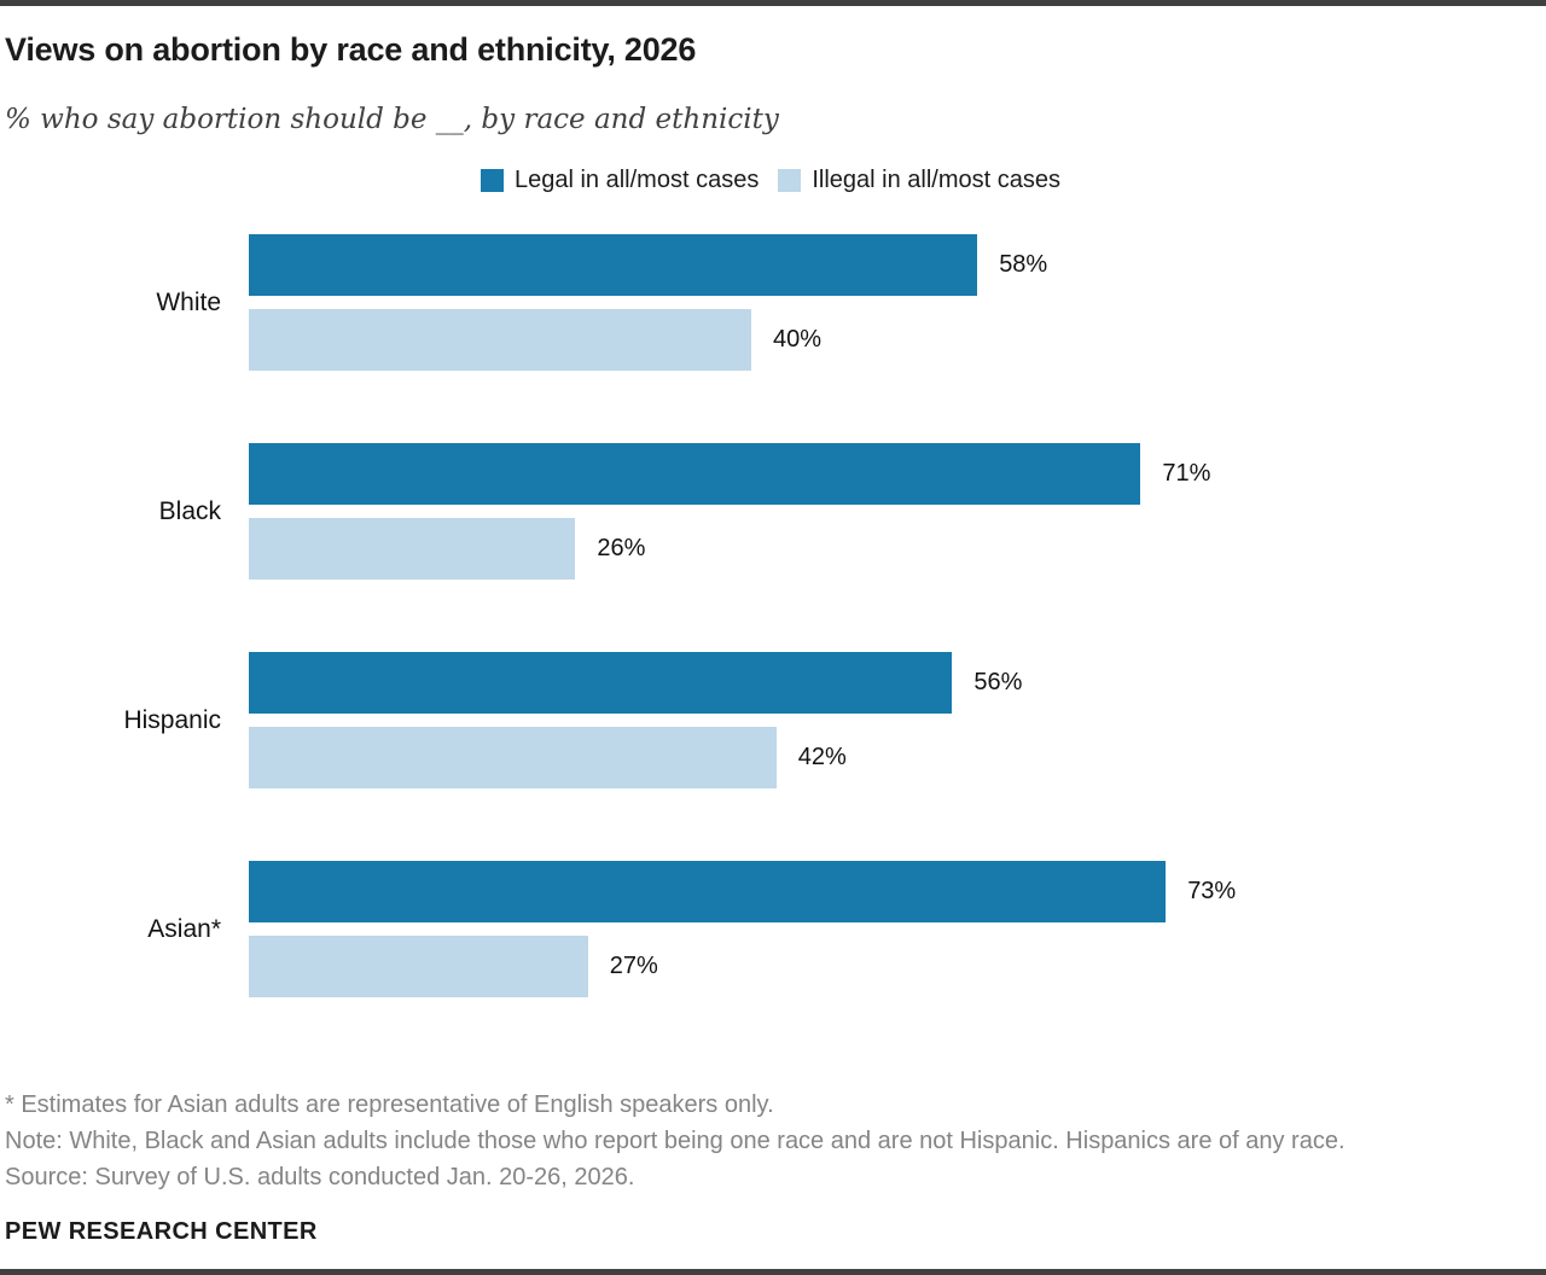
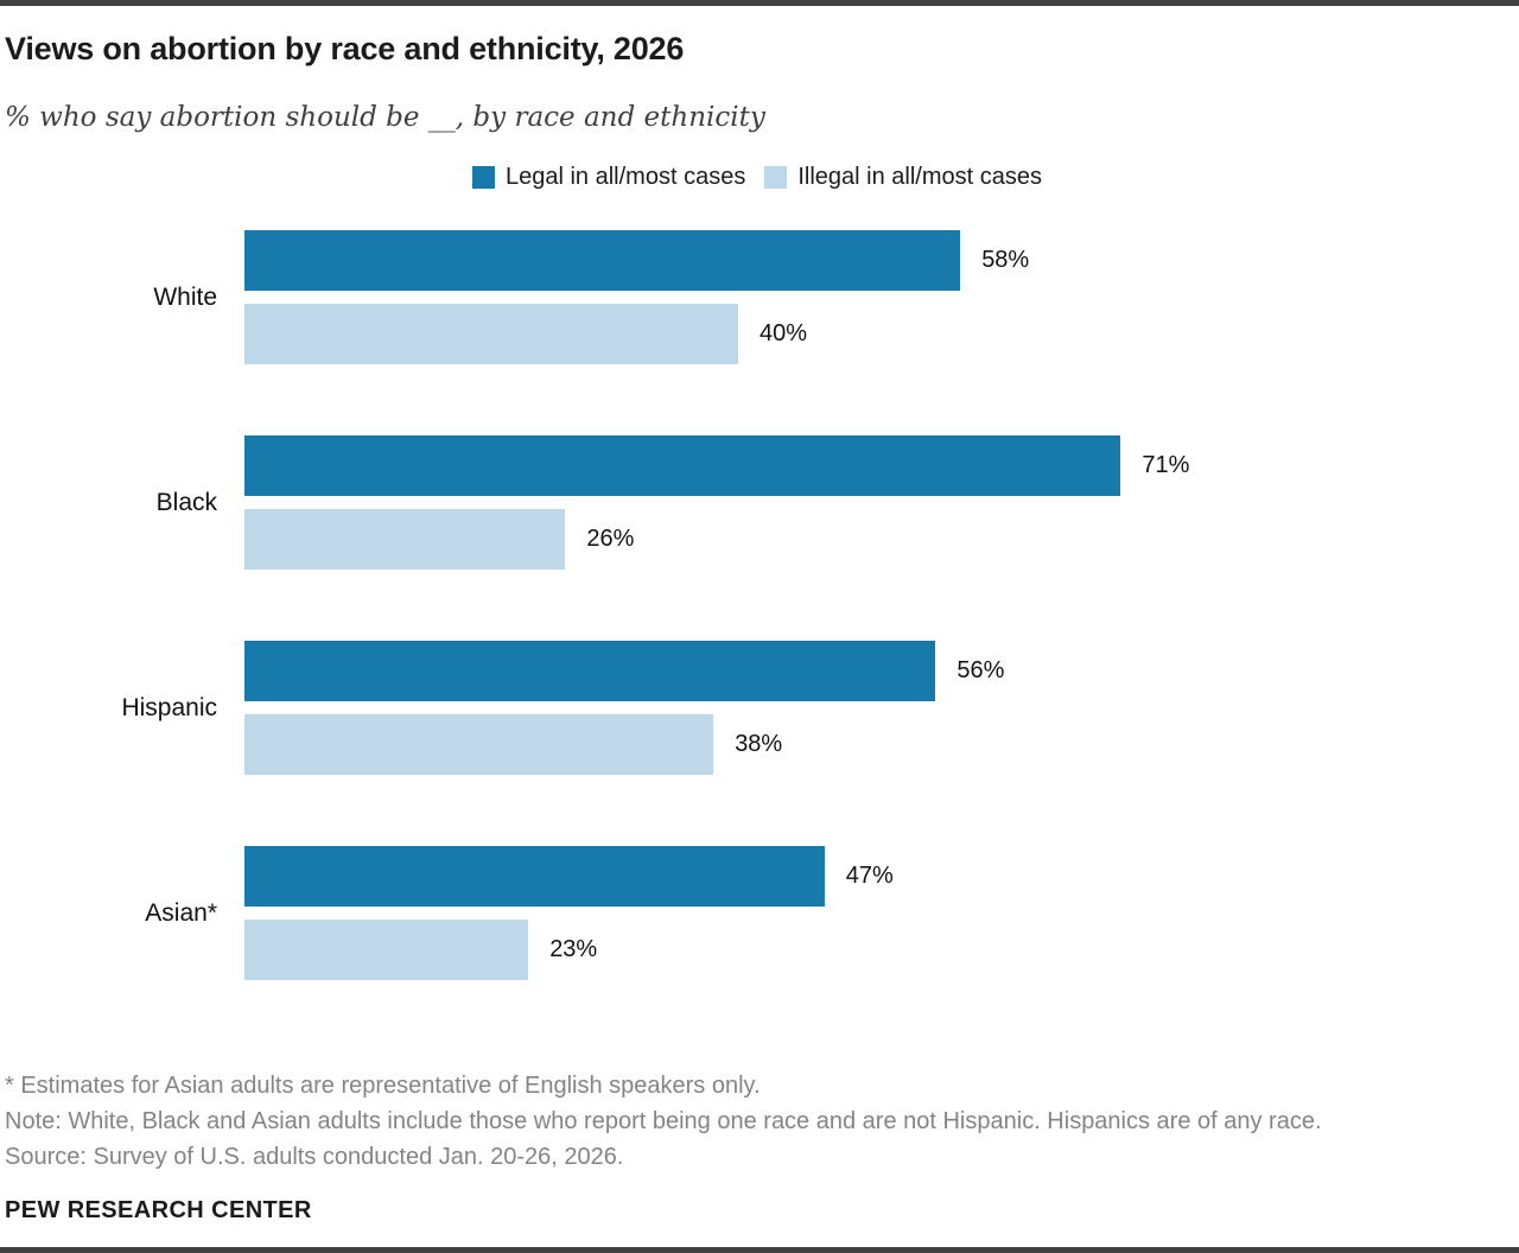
Illegal in all/most cases/Hispanic: 42% -> 38%
Legal in all/most cases/Asian*: 73% -> 47%
Illegal in all/most cases/Asian*: 27% -> 23%
